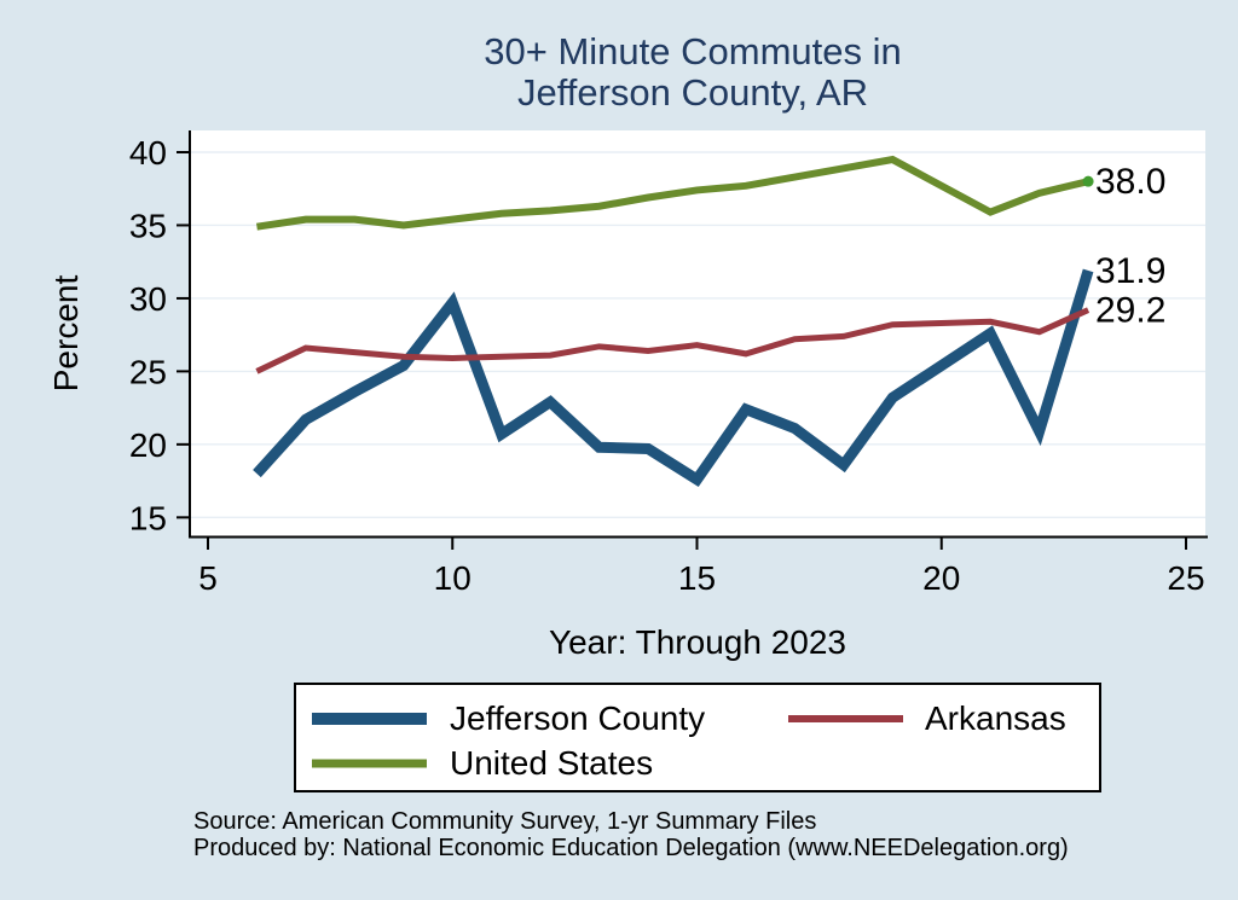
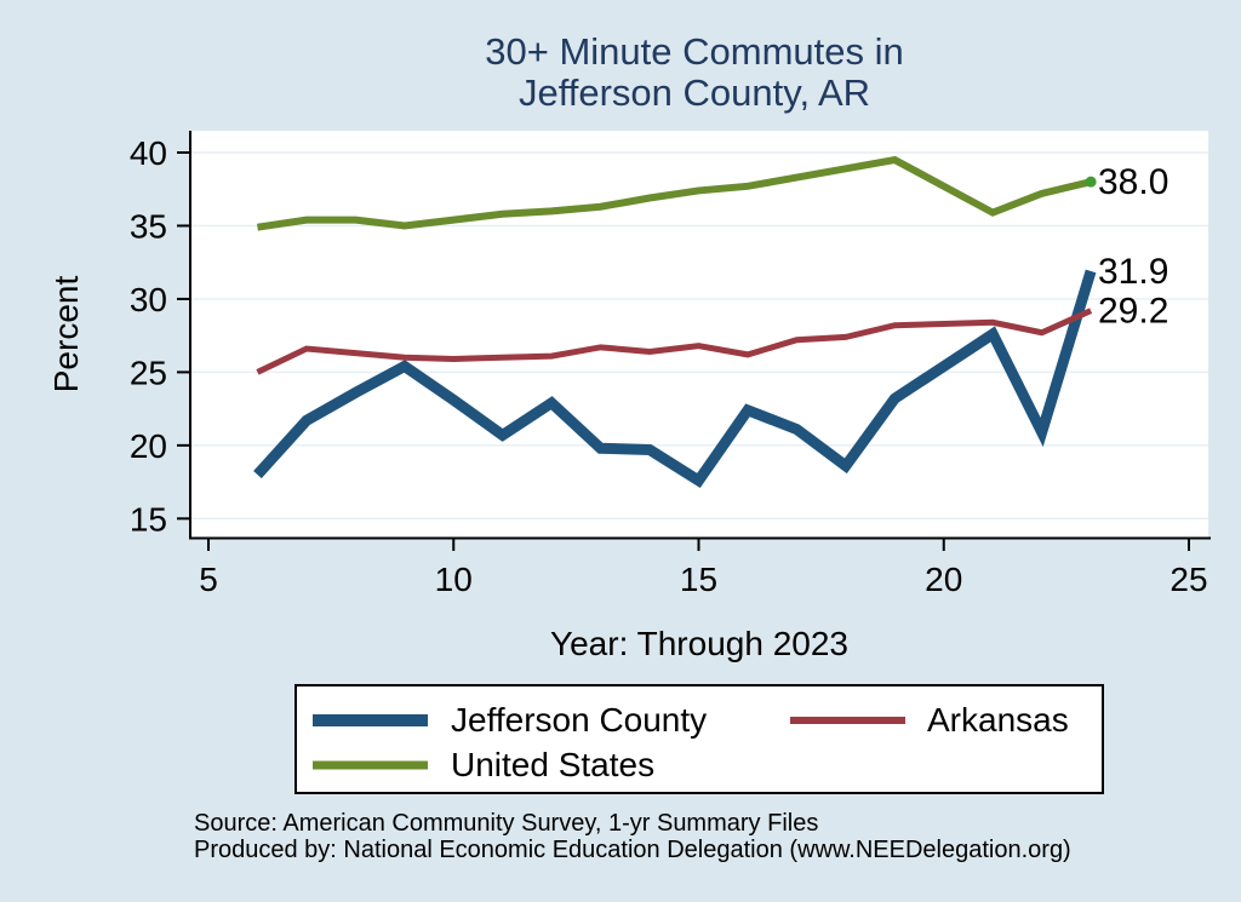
Jefferson County/10: 29.7 -> 23.1
